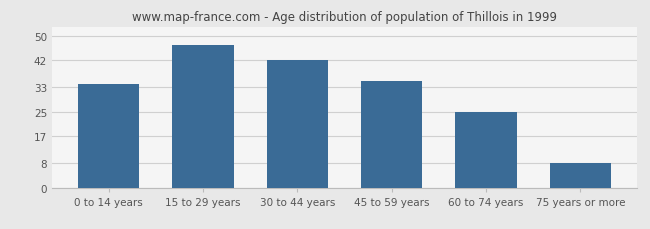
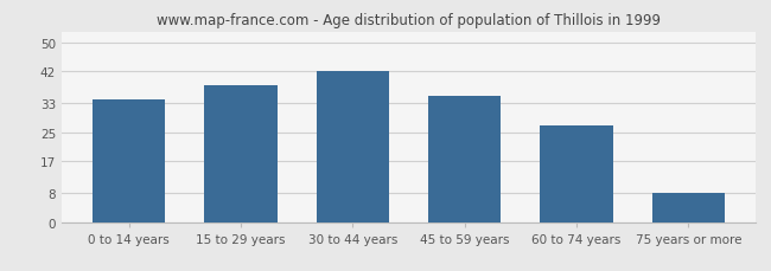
15 to 29 years: 47 -> 38
60 to 74 years: 25 -> 27
